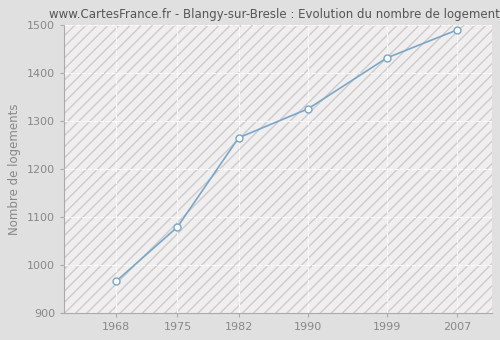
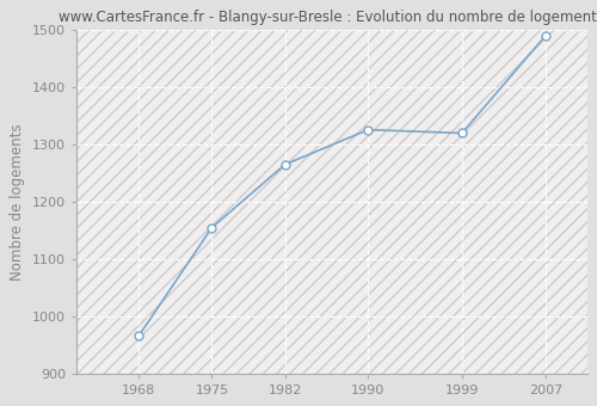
1975: 1079 -> 1155
1999: 1432 -> 1320
